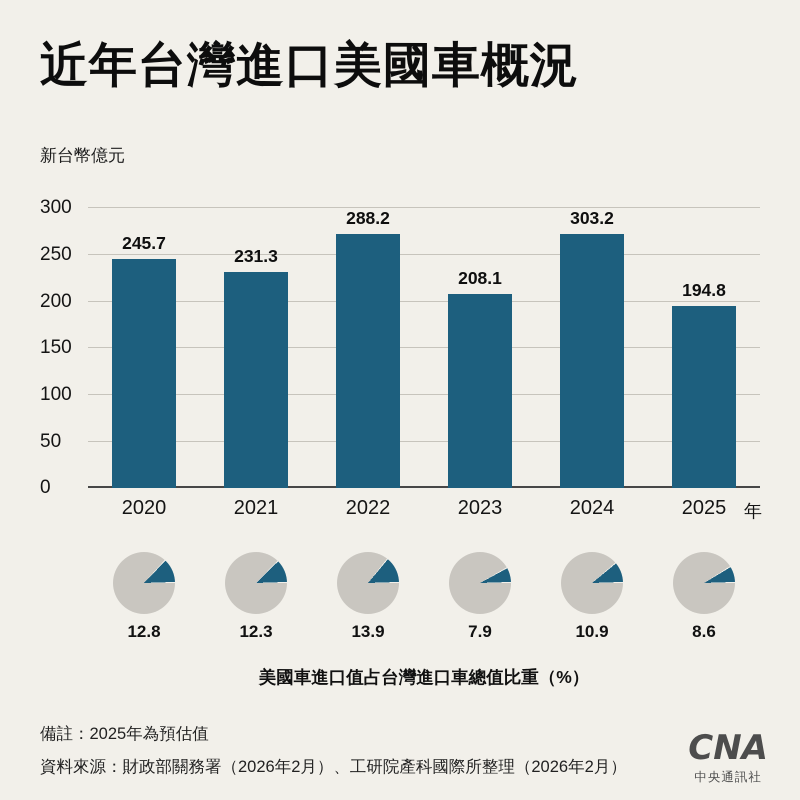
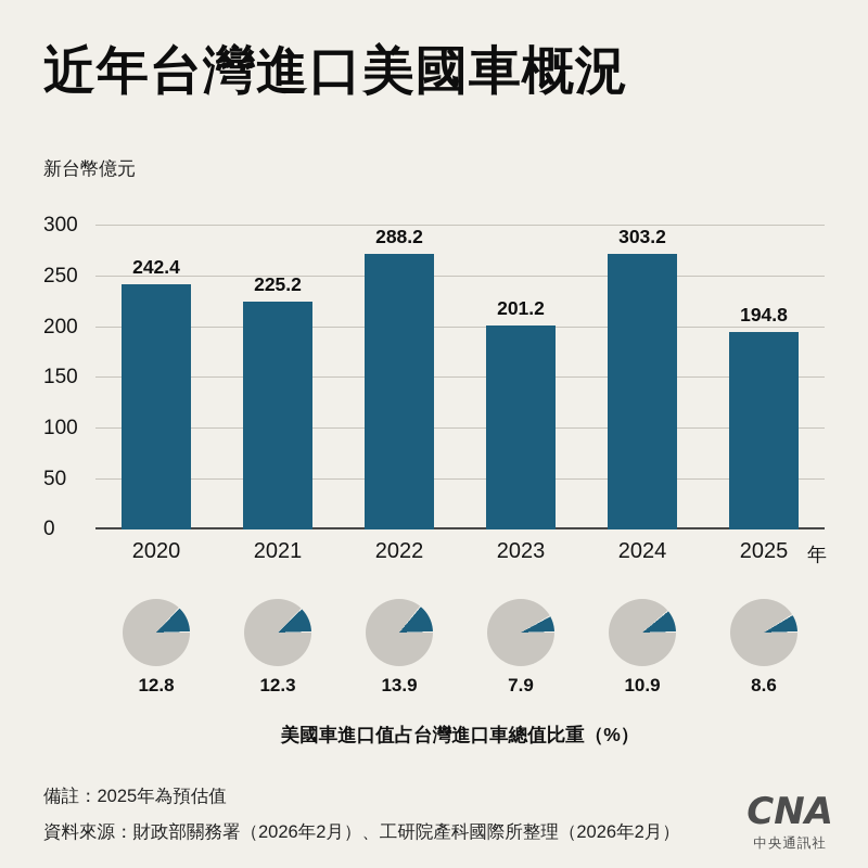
2020: 245.7 -> 242.4
2021: 231.3 -> 225.2
2023: 208.1 -> 201.2
